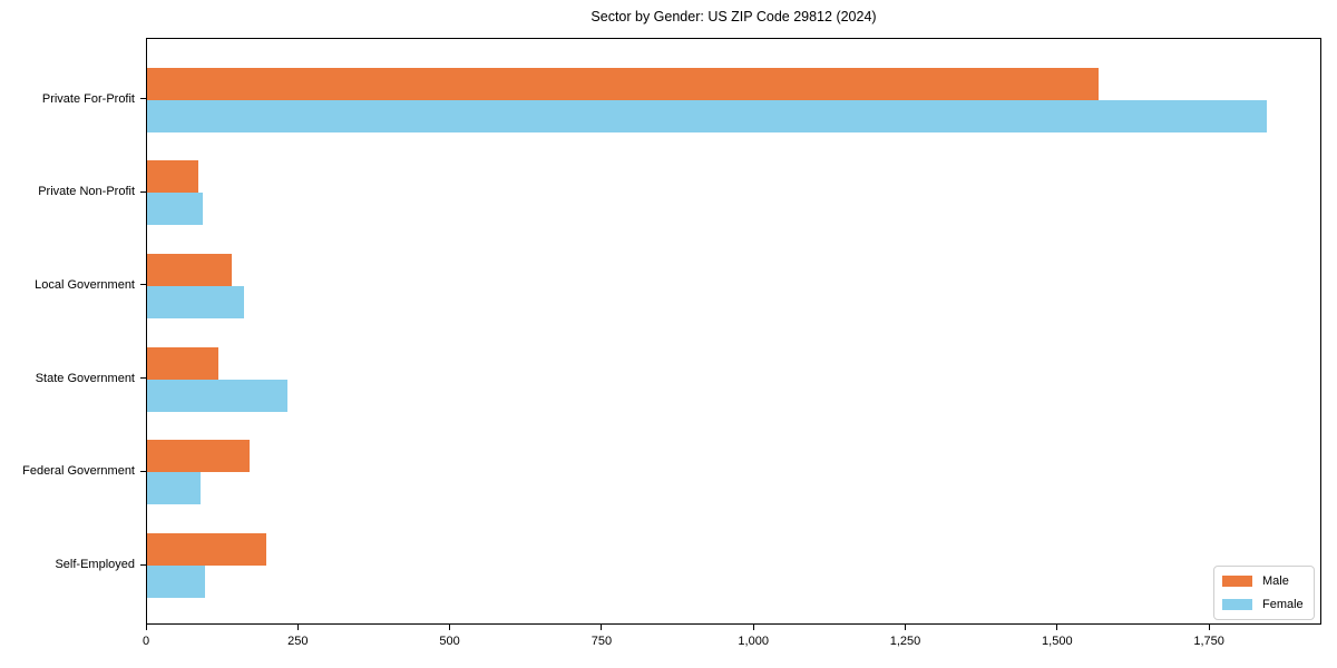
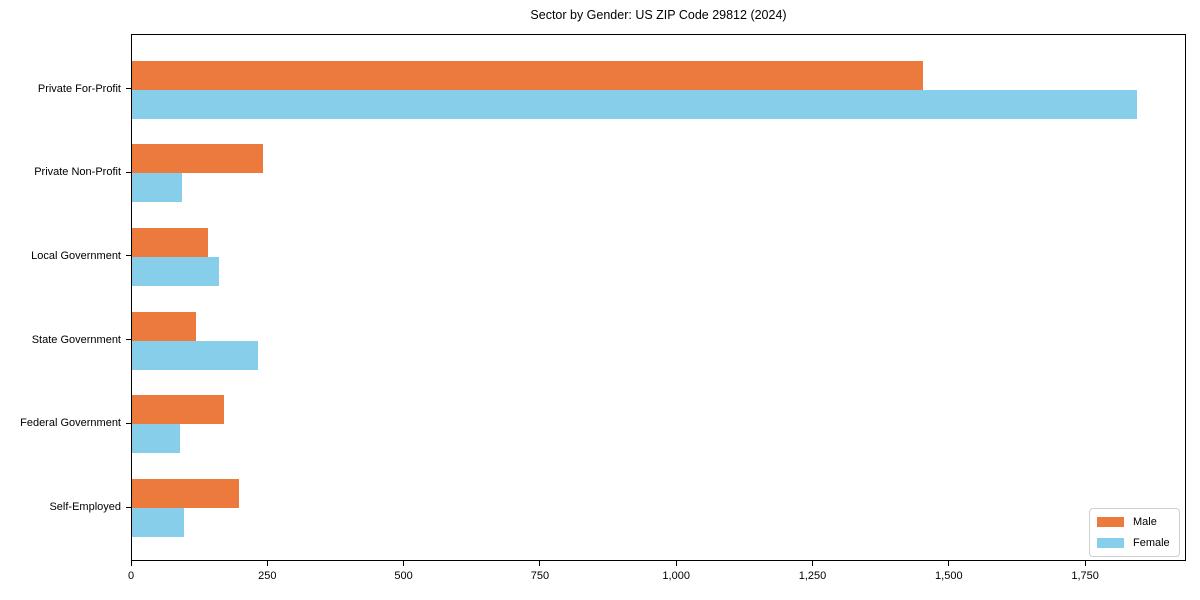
Male/Private For-Profit: 1570 -> 1450
Male/Private Non-Profit: 80 -> 240
